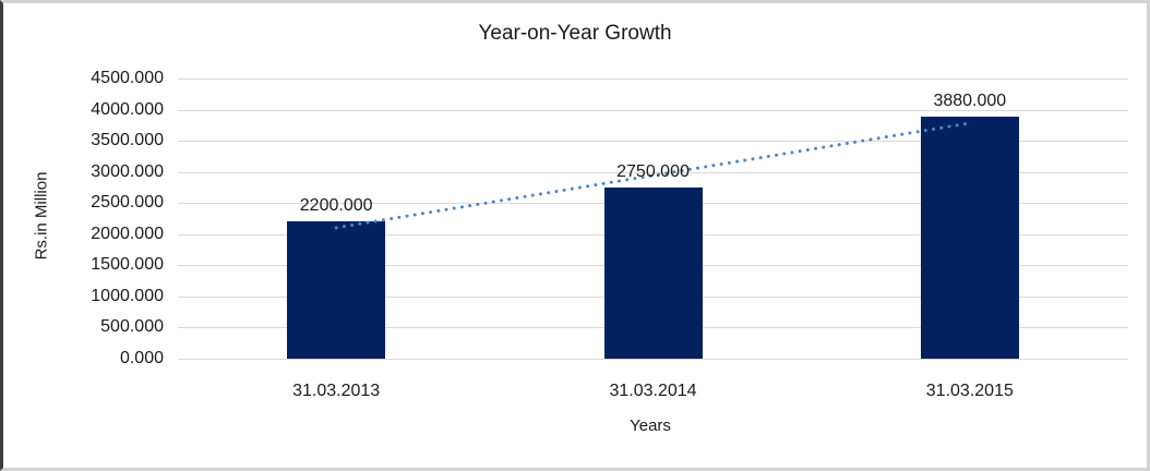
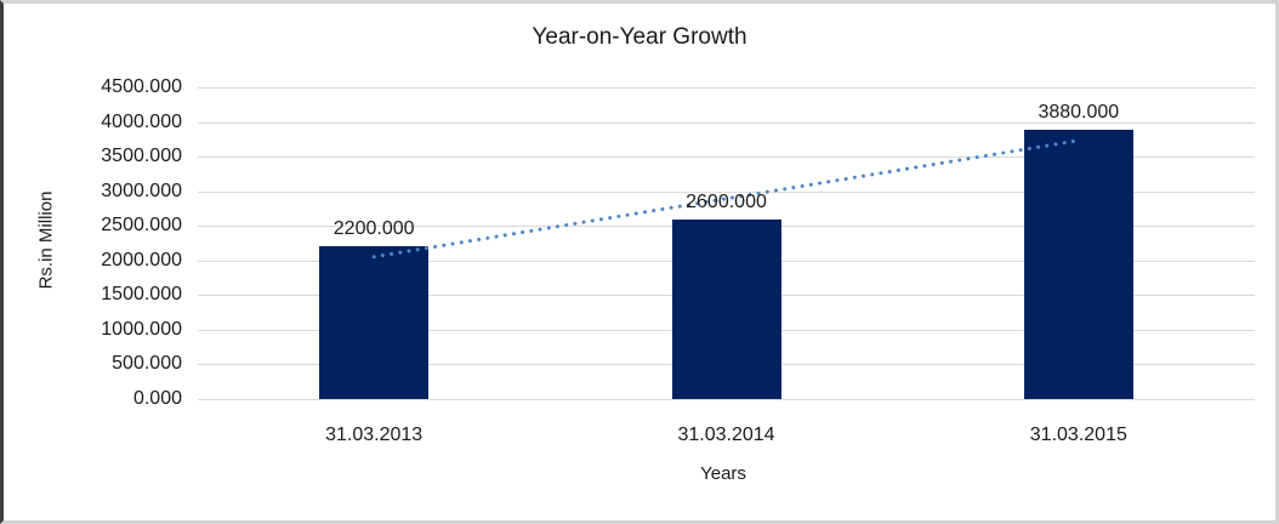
31.03.2014: 2750.000 -> 2600.000
